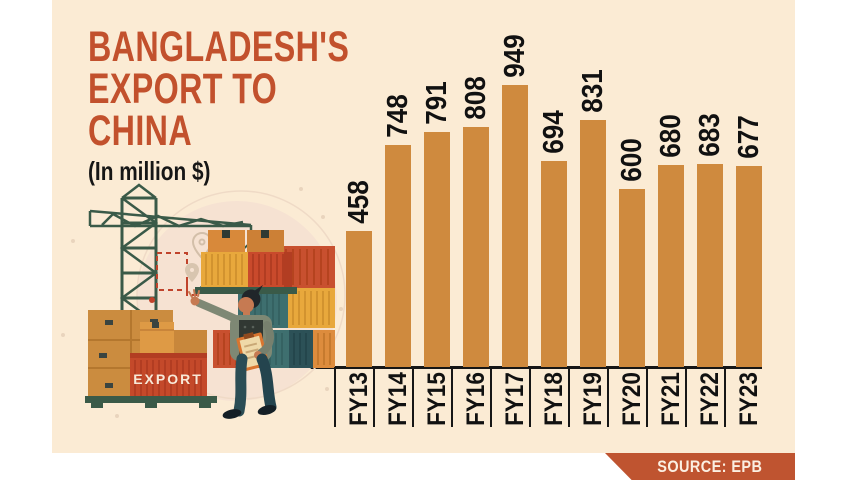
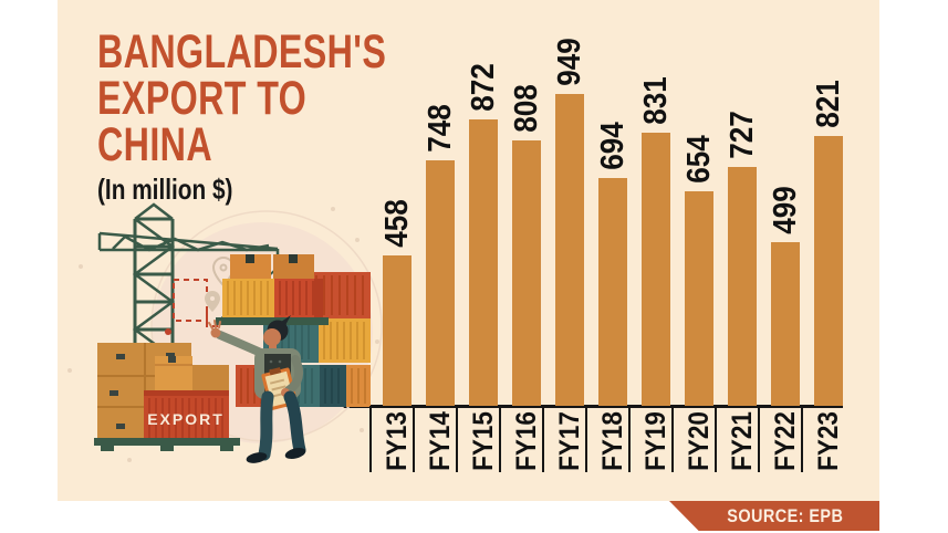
FY15: 791 -> 872
FY20: 600 -> 654
FY21: 680 -> 727
FY22: 683 -> 499
FY23: 677 -> 821
